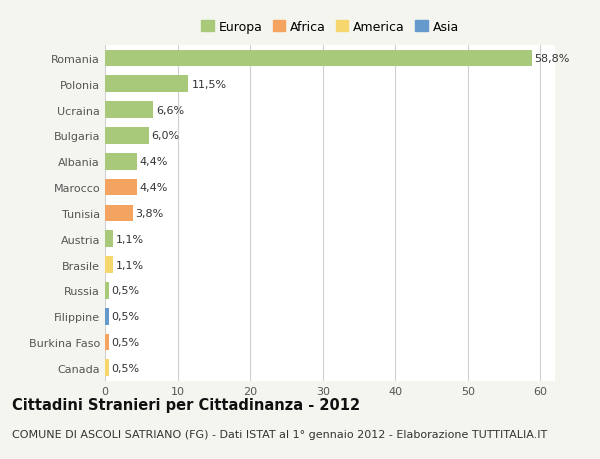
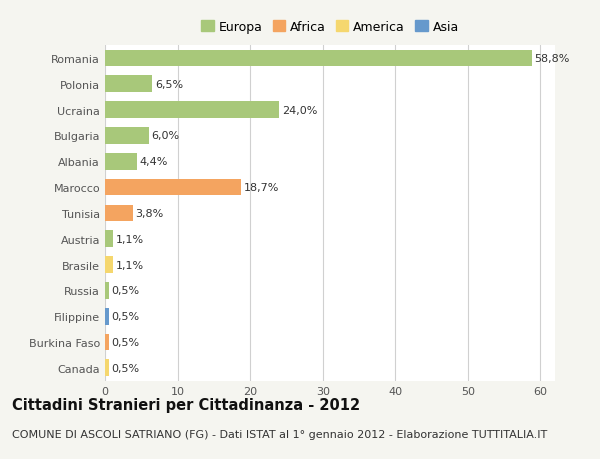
Polonia: 11,5% -> 6,5%
Ucraina: 6,6% -> 24,0%
Marocco: 4,4% -> 18,7%
